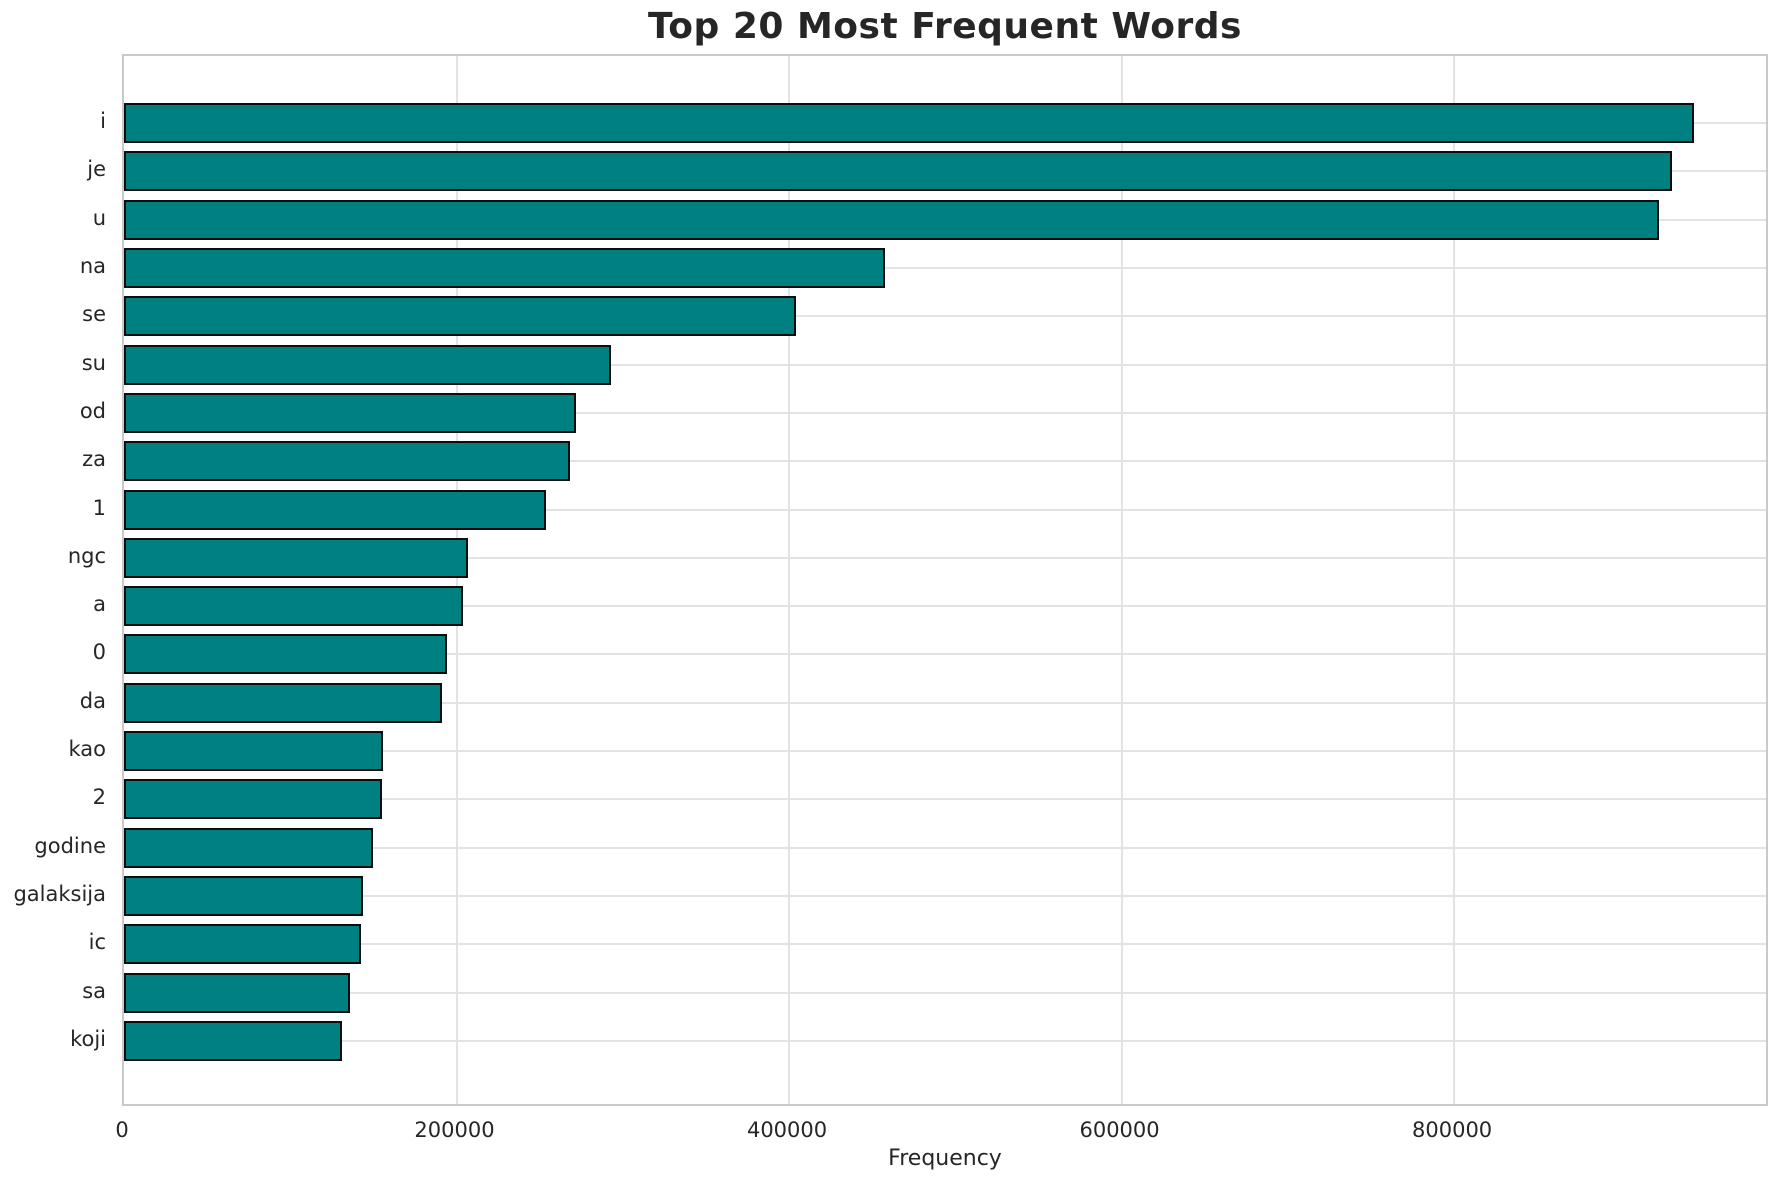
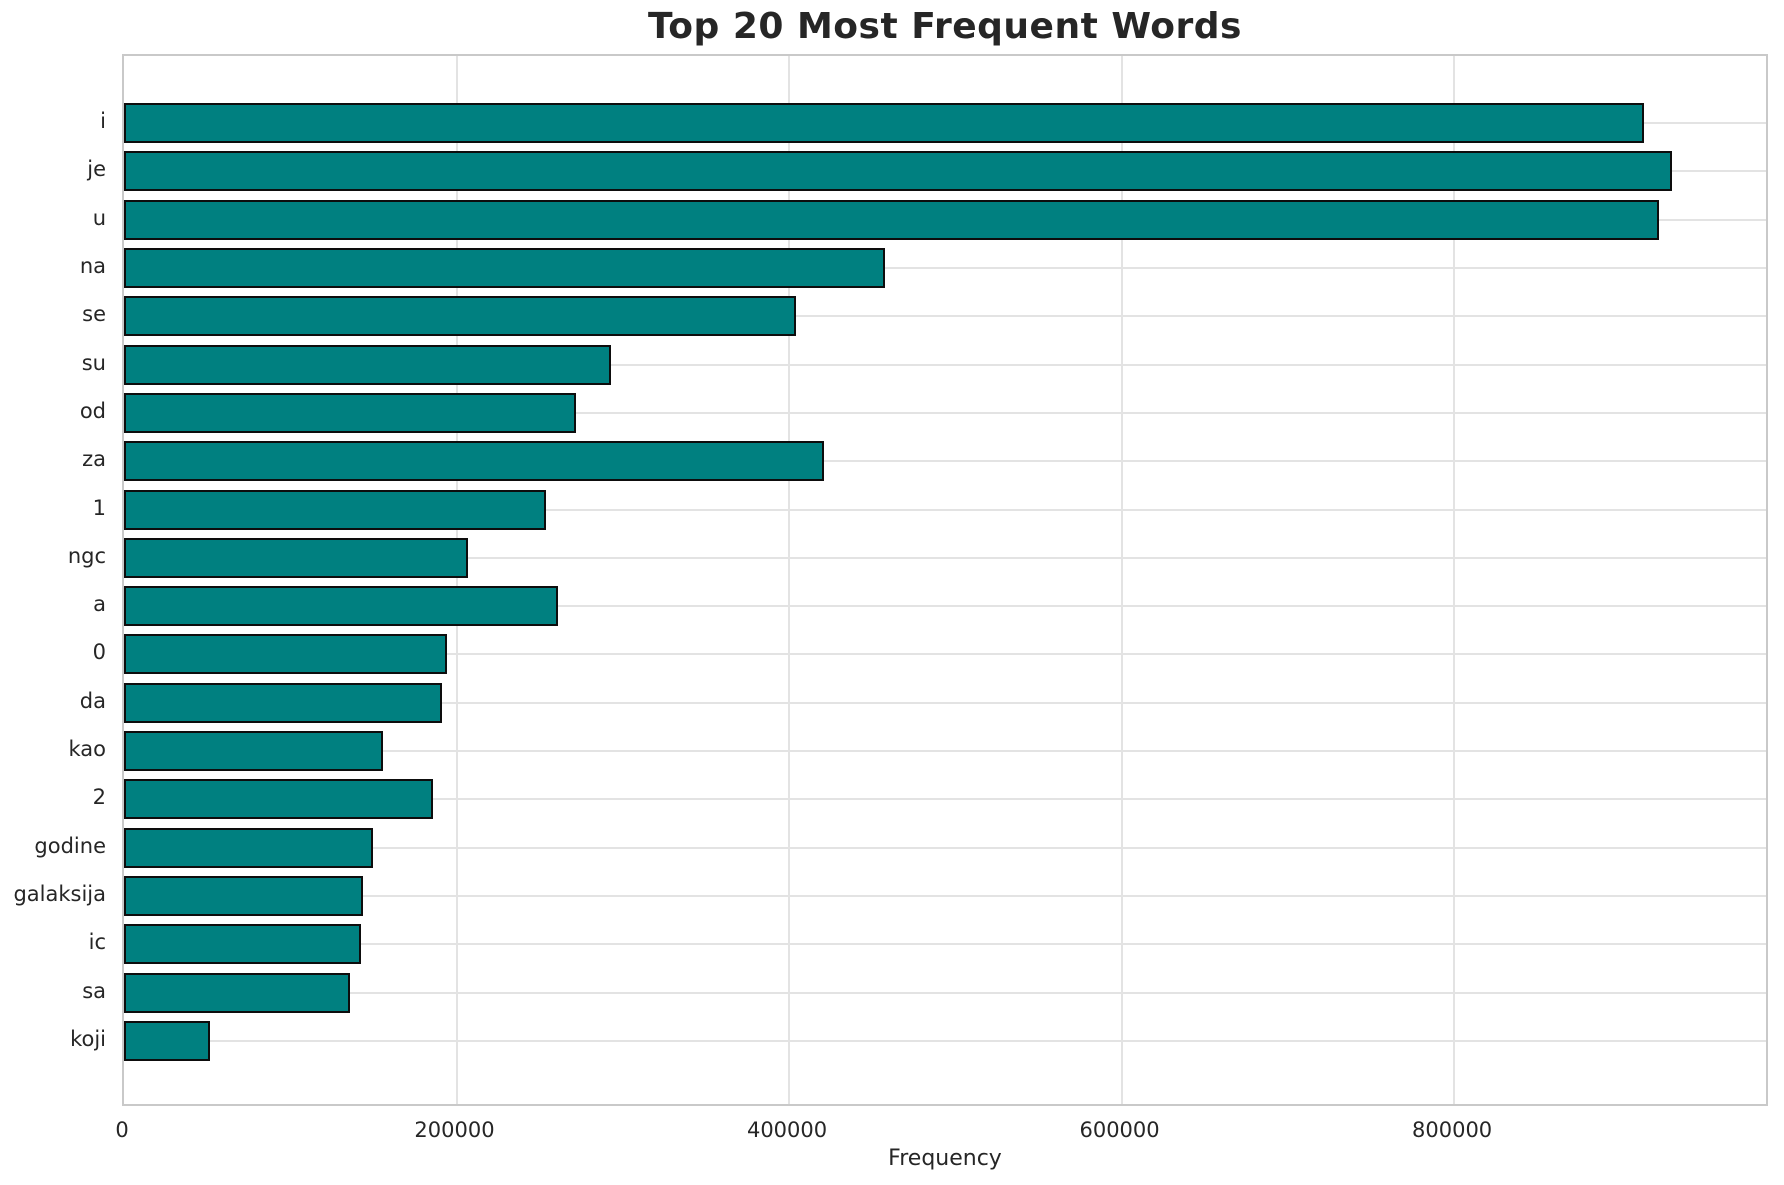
i: 944000 -> 914000
za: 268000 -> 421000
a: 204000 -> 261000
2: 155000 -> 186000
koji: 131000 -> 52000
